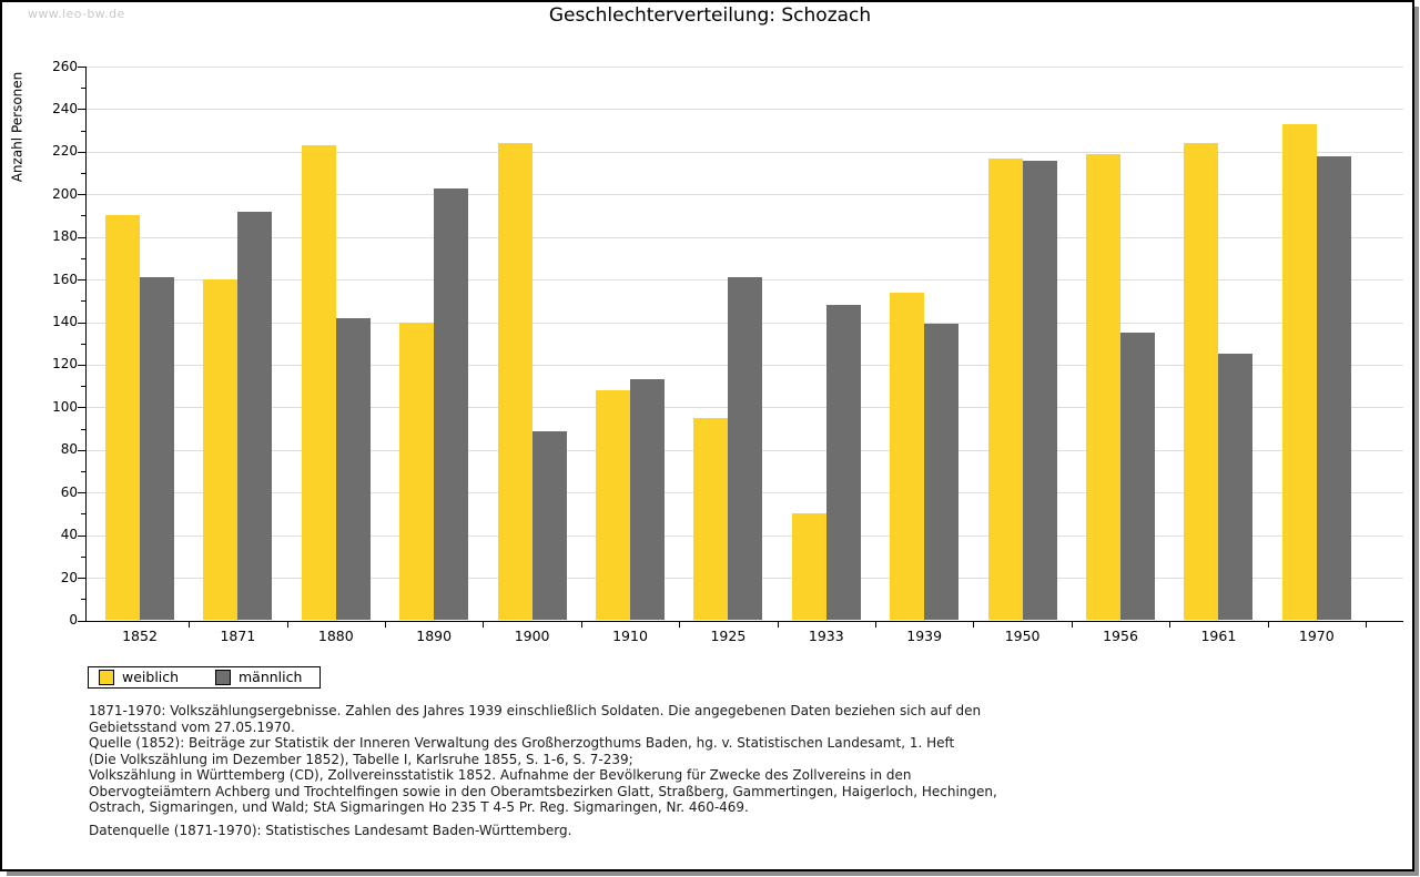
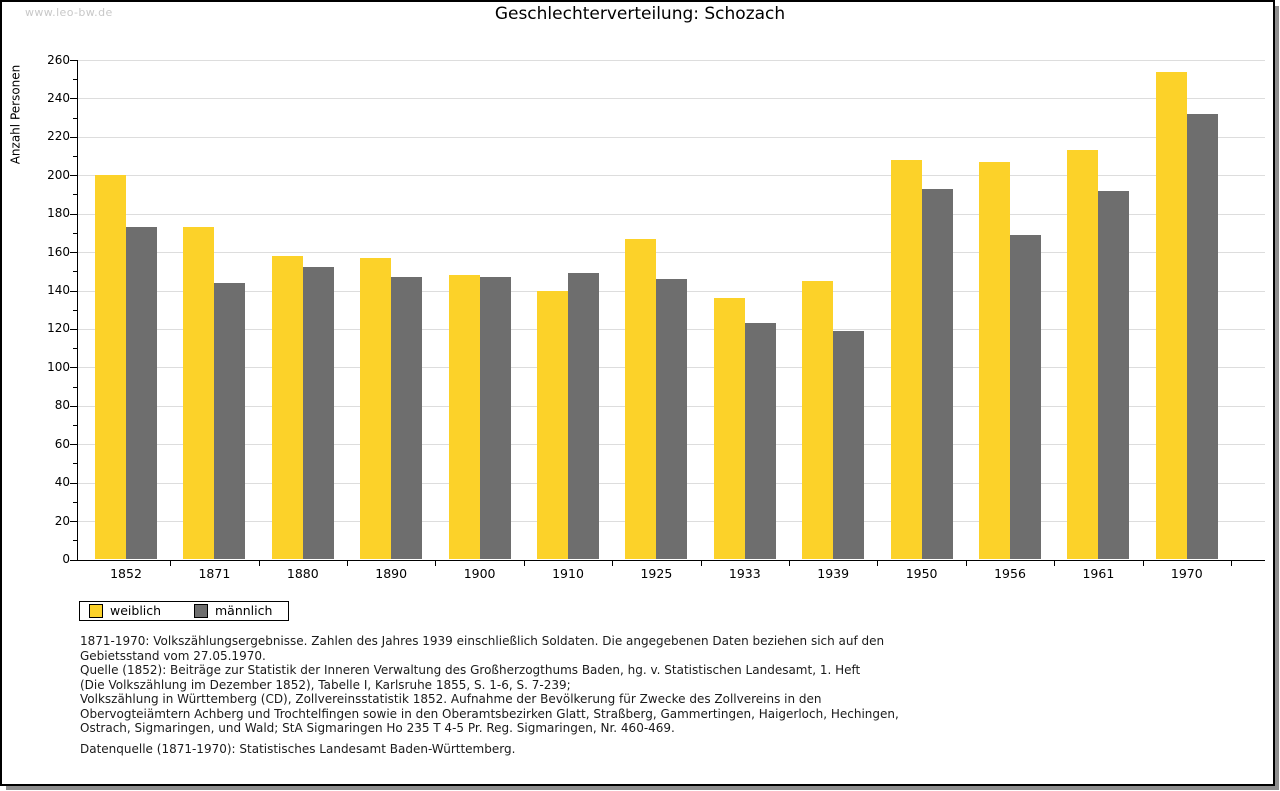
weiblich/1852: 190 -> 200
männlich/1852: 161 -> 173
weiblich/1871: 160 -> 173
männlich/1871: 192 -> 144
weiblich/1880: 223 -> 158
männlich/1880: 142 -> 152
weiblich/1890: 140 -> 157
männlich/1890: 203 -> 147
weiblich/1900: 224 -> 148
männlich/1900: 89 -> 147
weiblich/1910: 108 -> 140
männlich/1910: 113 -> 149
weiblich/1925: 95 -> 167
männlich/1925: 161 -> 146
weiblich/1933: 50 -> 136
männlich/1933: 148 -> 123
weiblich/1939: 154 -> 145
männlich/1939: 139 -> 119
weiblich/1950: 217 -> 208
männlich/1950: 216 -> 193
weiblich/1956: 219 -> 207
männlich/1956: 135 -> 169
weiblich/1961: 224 -> 213
männlich/1961: 125 -> 192
weiblich/1970: 233 -> 254
männlich/1970: 218 -> 232
